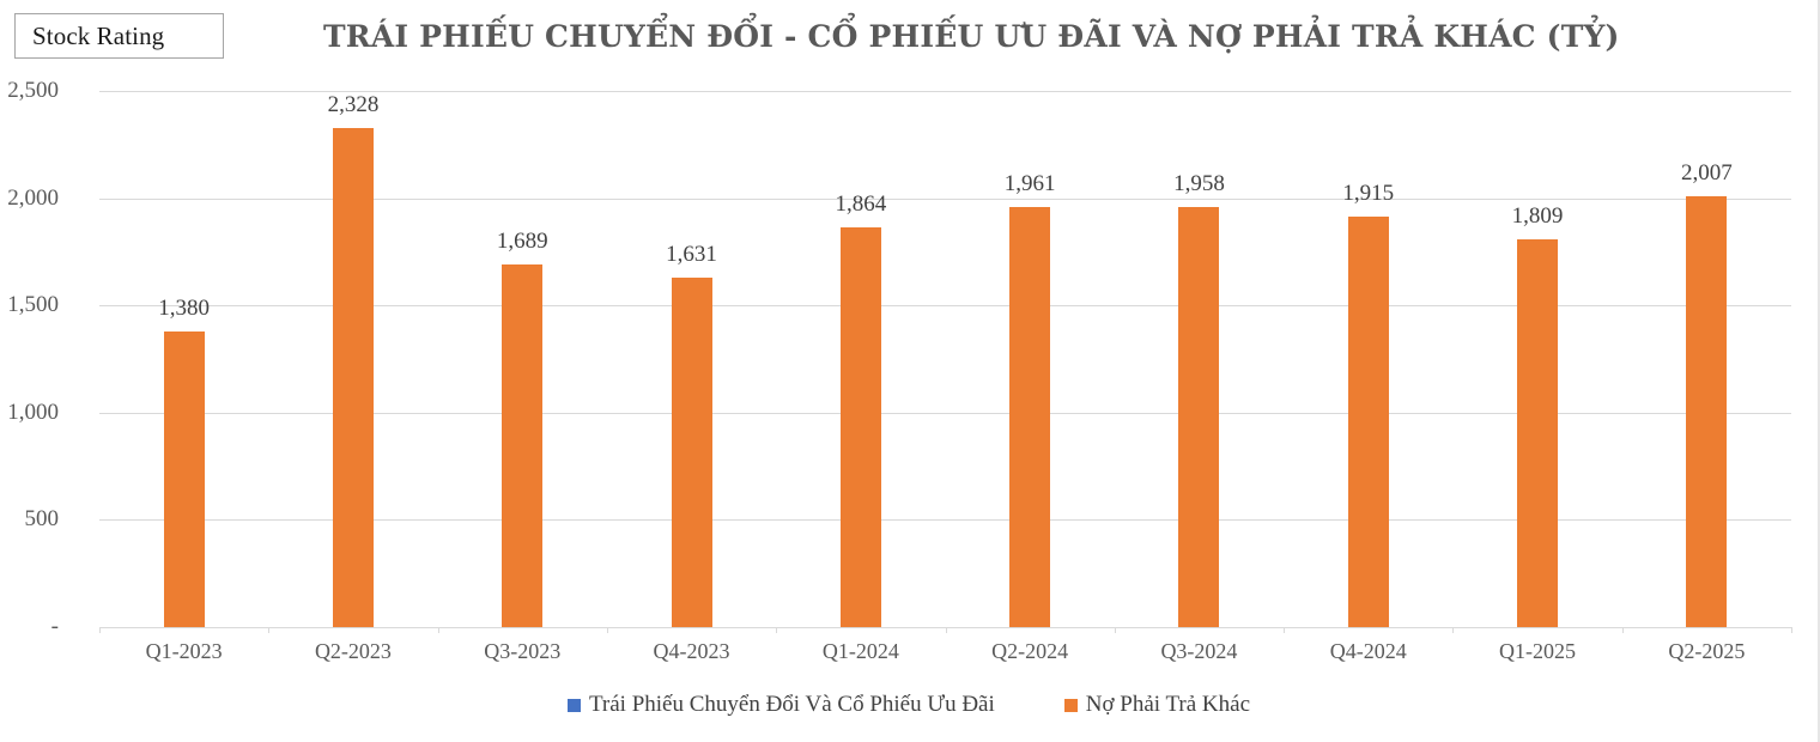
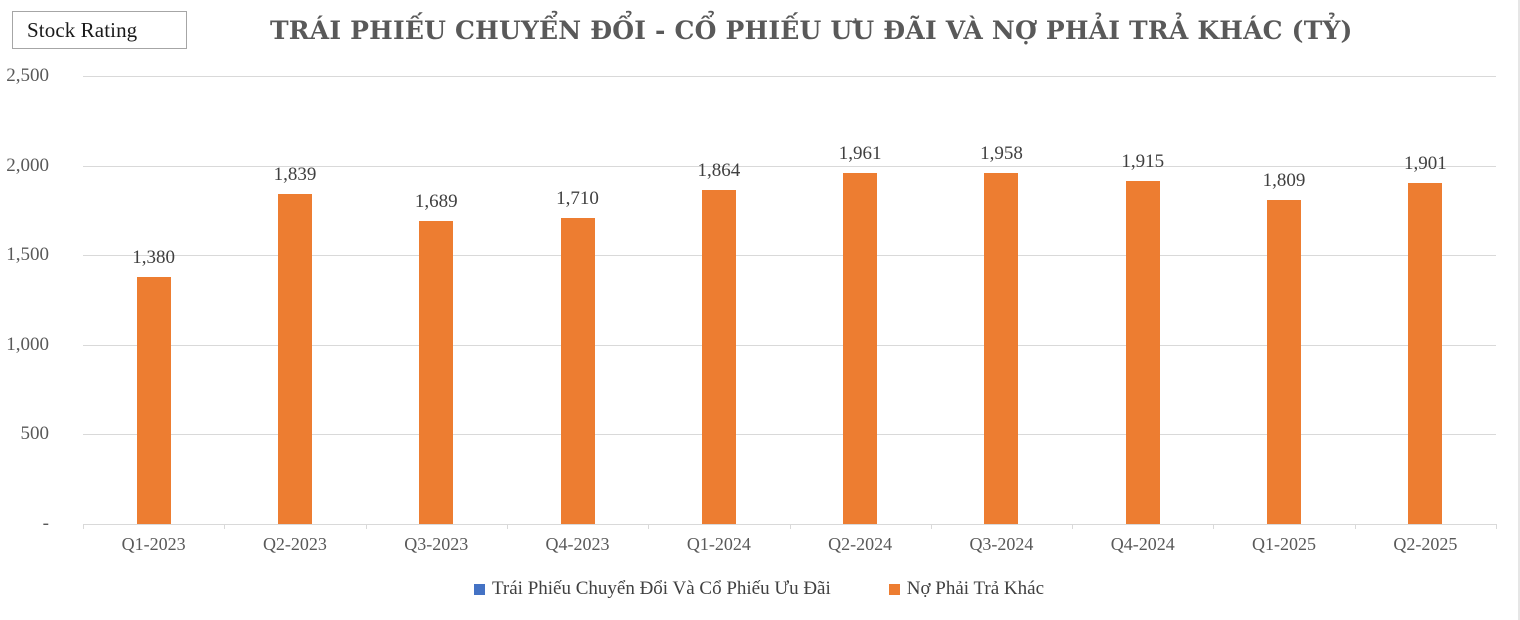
Nợ Phải Trả Khác/Q2-2023: 2,328 -> 1,839
Nợ Phải Trả Khác/Q4-2023: 1,631 -> 1,710
Nợ Phải Trả Khác/Q2-2025: 2,007 -> 1,901
